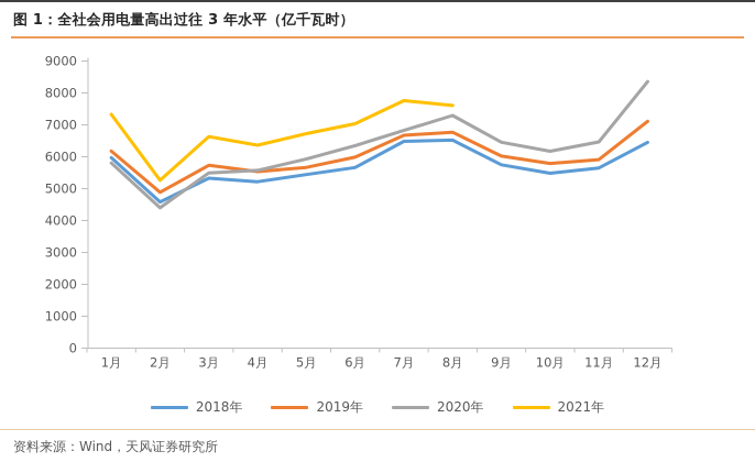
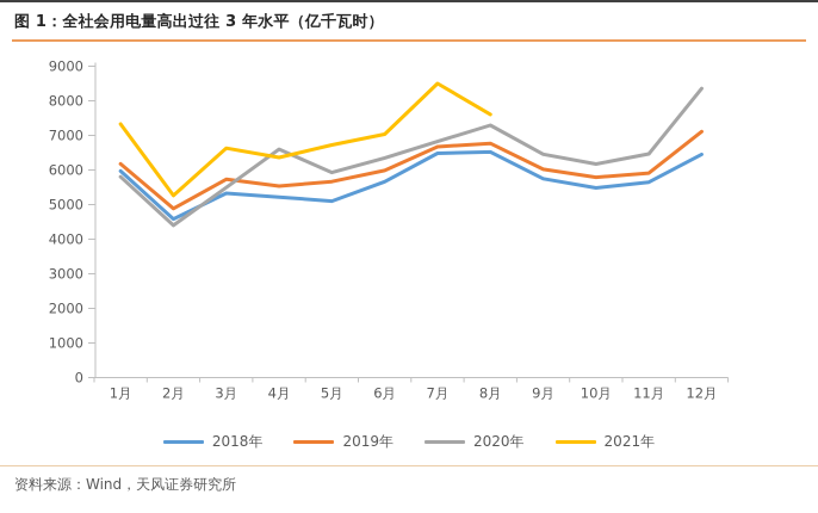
2020年/4月: 5600 -> 6600
2018年/5月: 5400 -> 5100
2021年/7月: 7800 -> 8500
